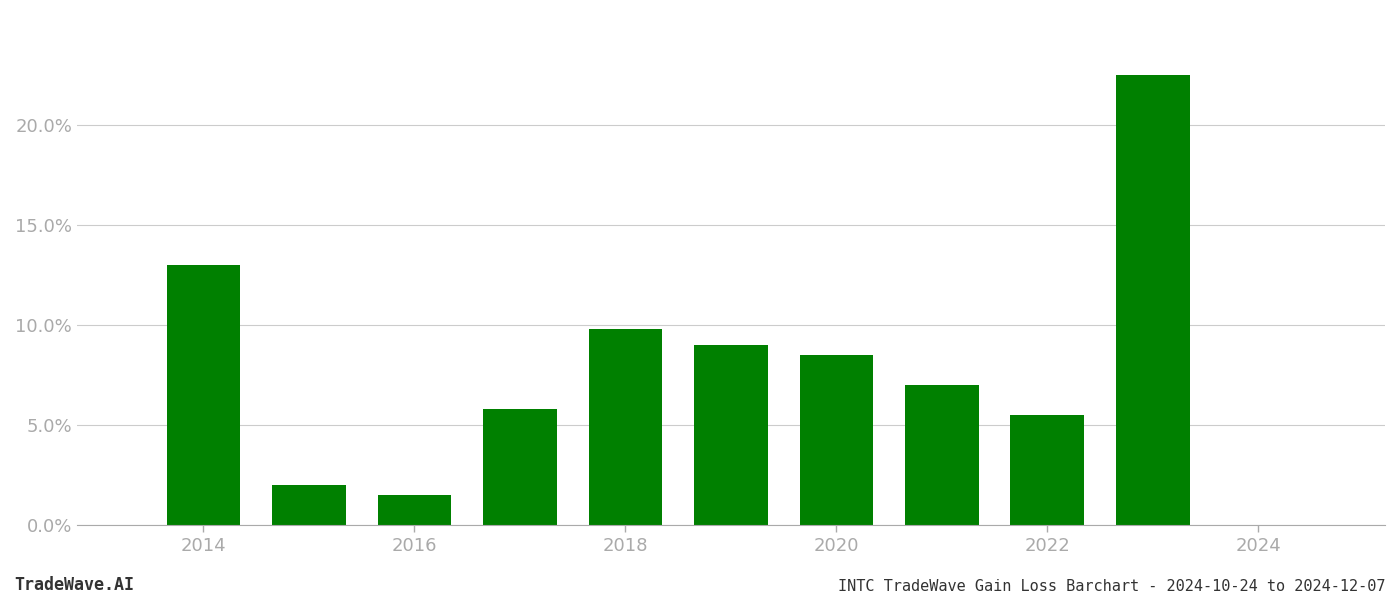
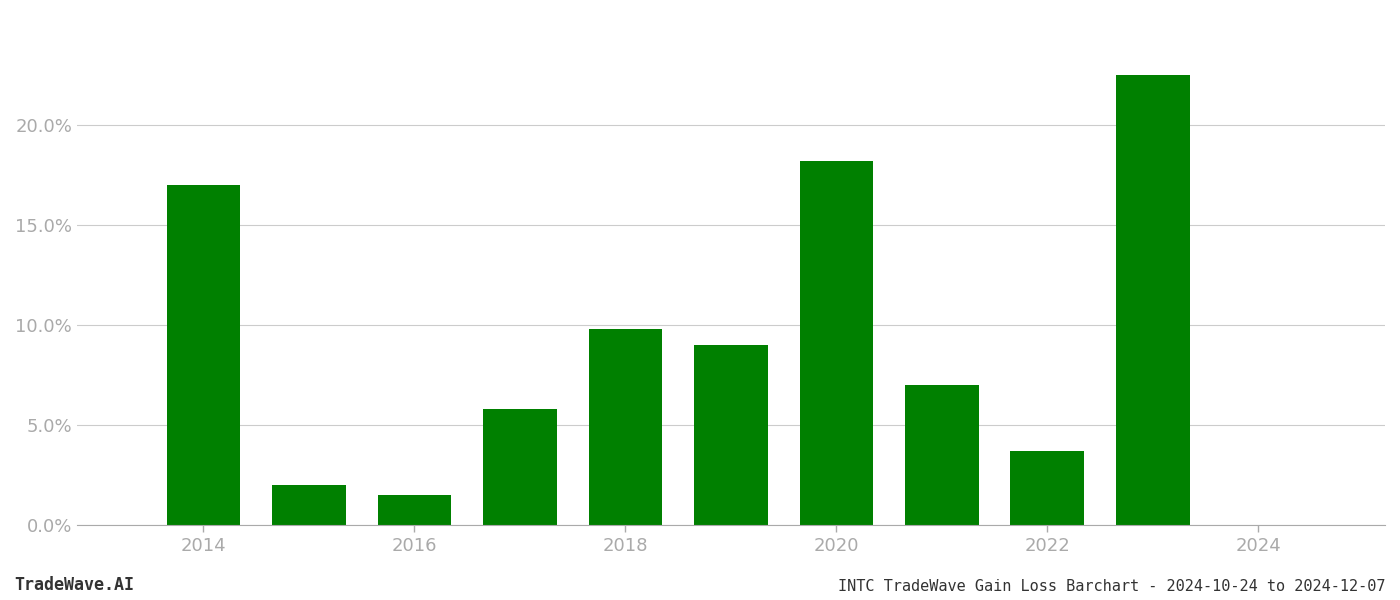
2014: 13.0% -> 17.0%
2020: 8.5% -> 18.2%
2022: 5.5% -> 3.7%
